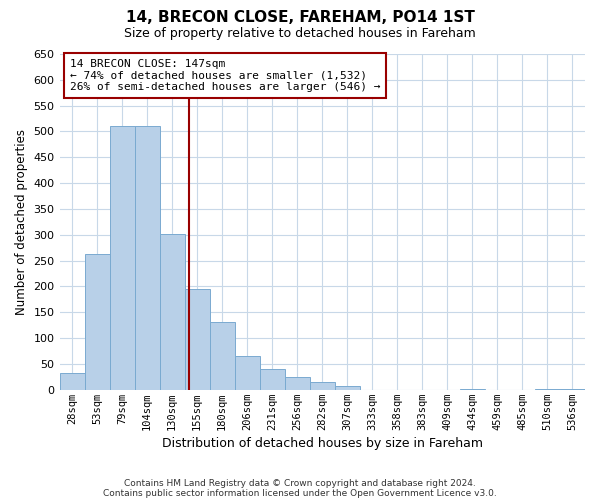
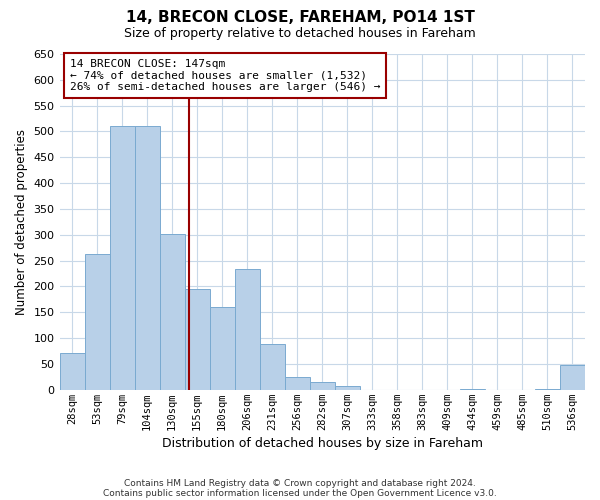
28sqm: 33 -> 72
180sqm: 131 -> 160
206sqm: 65 -> 234
231sqm: 40 -> 88
536sqm: 2 -> 48
